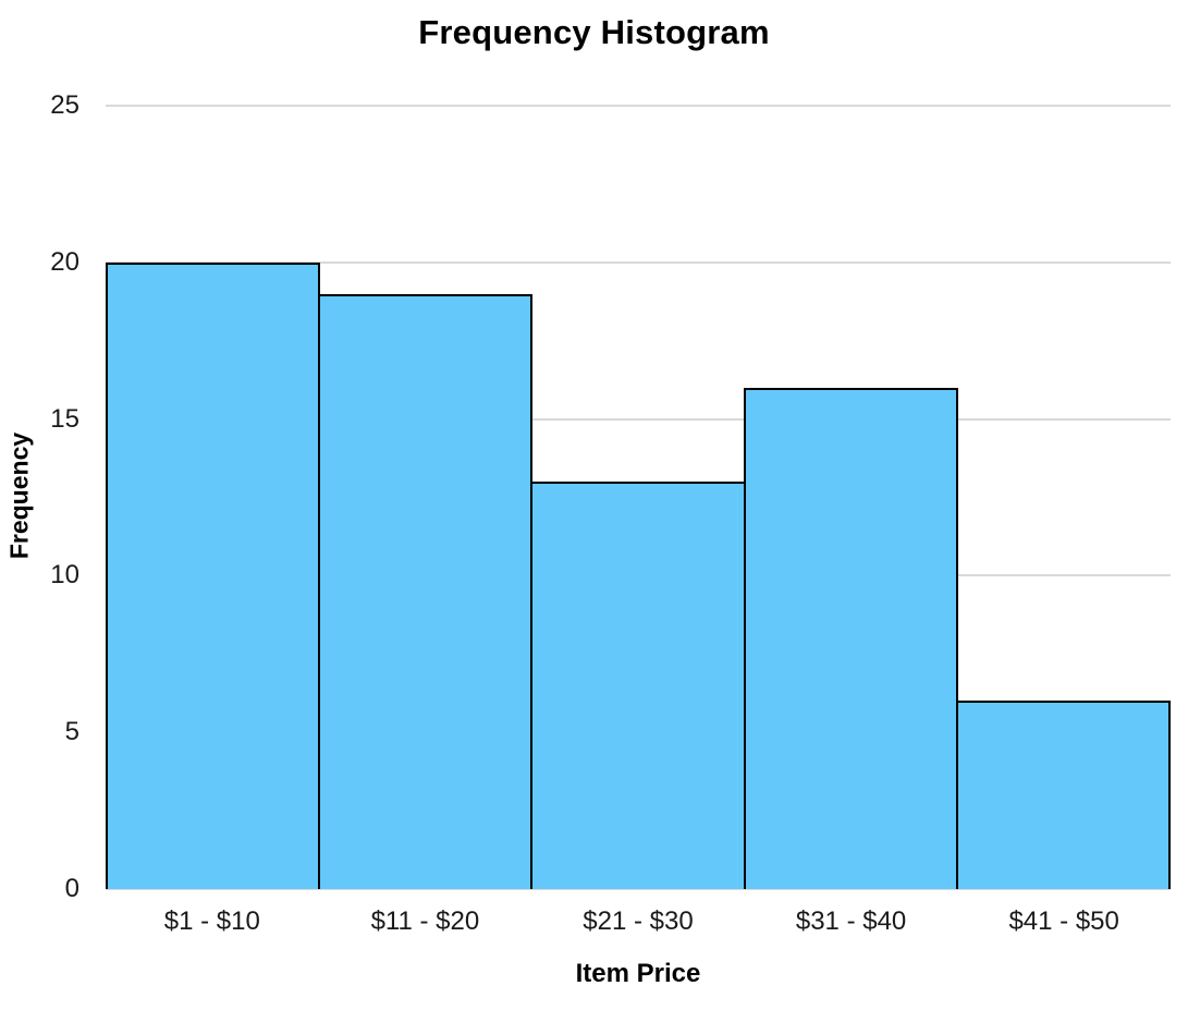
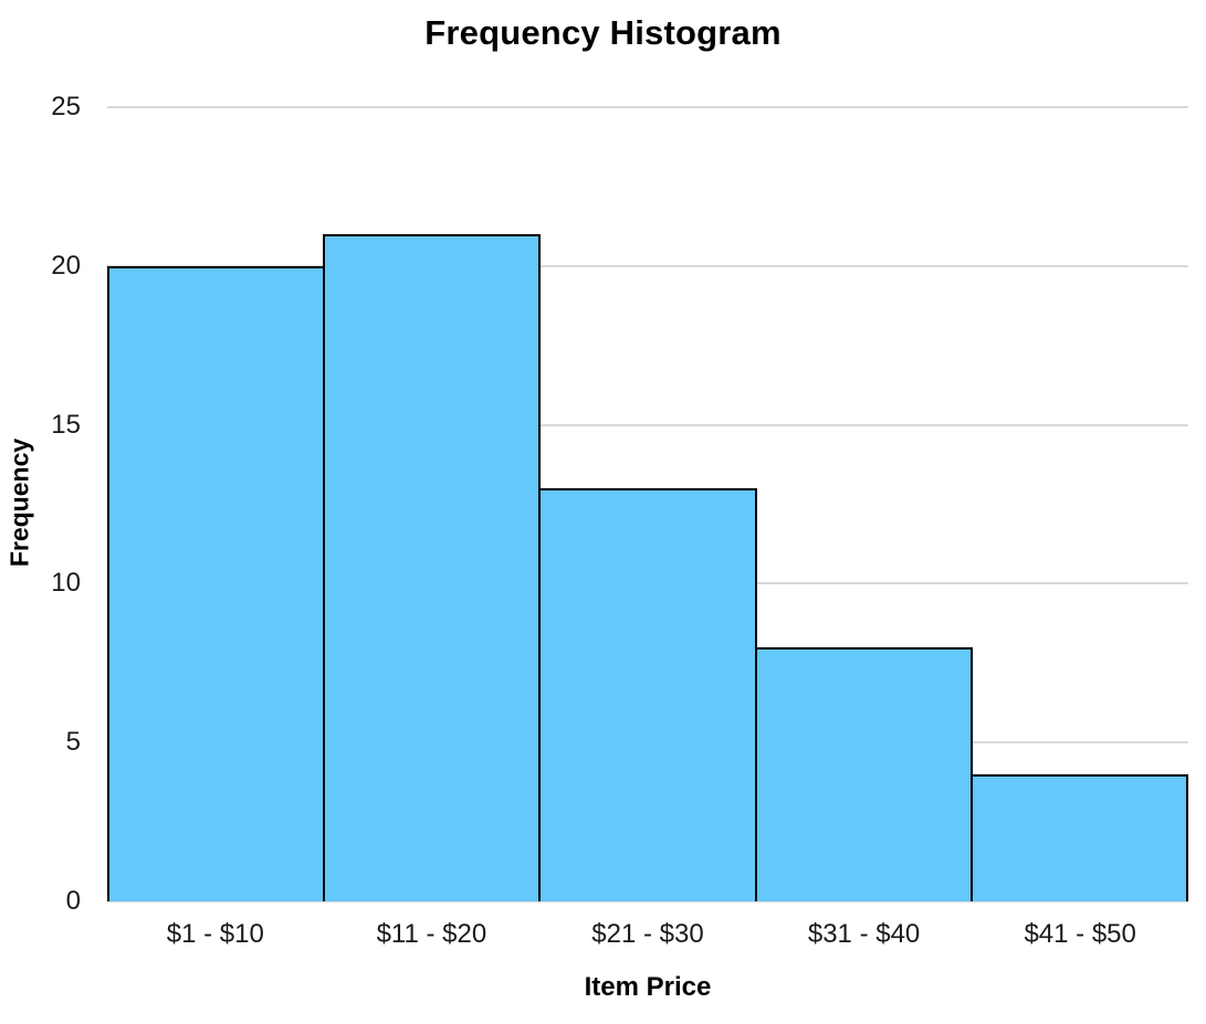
$11 - $20: 19 -> 21
$31 - $40: 16 -> 8
$41 - $50: 6 -> 4
